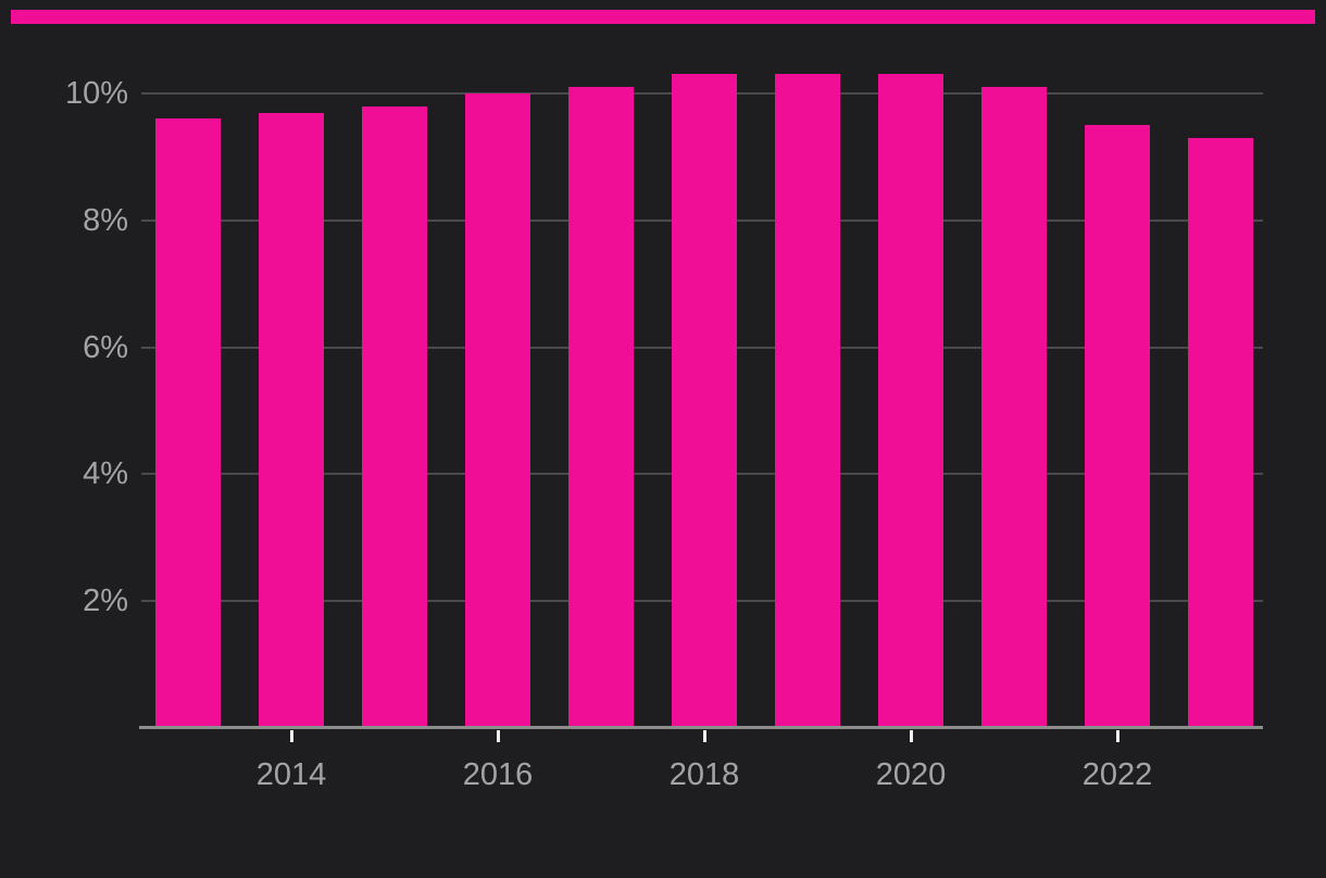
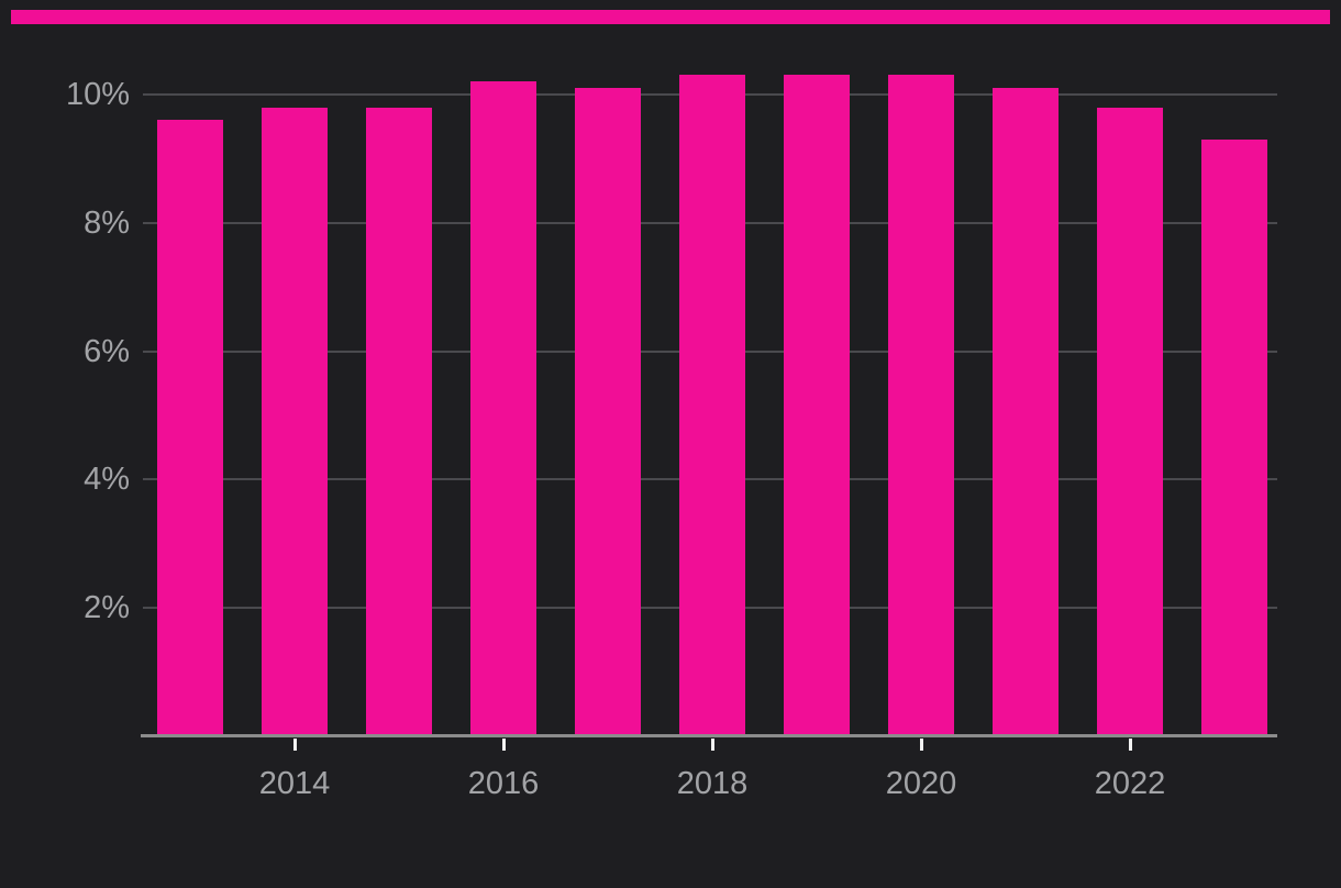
2014: 9.7% -> 9.8%
2016: 10.0% -> 10.2%
2022: 9.5% -> 9.8%
